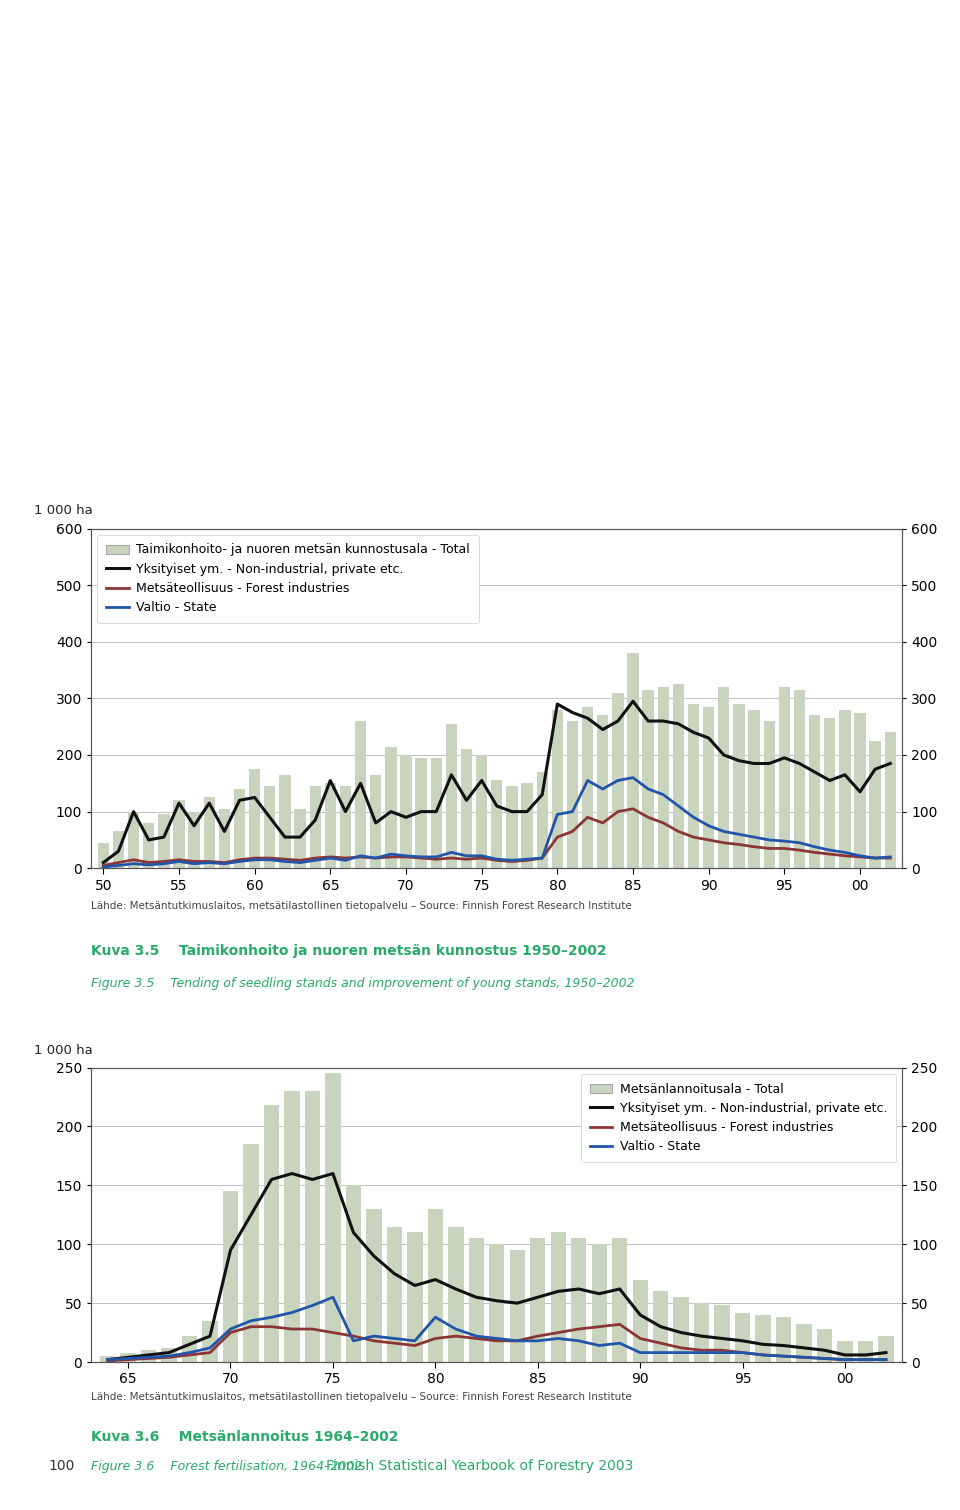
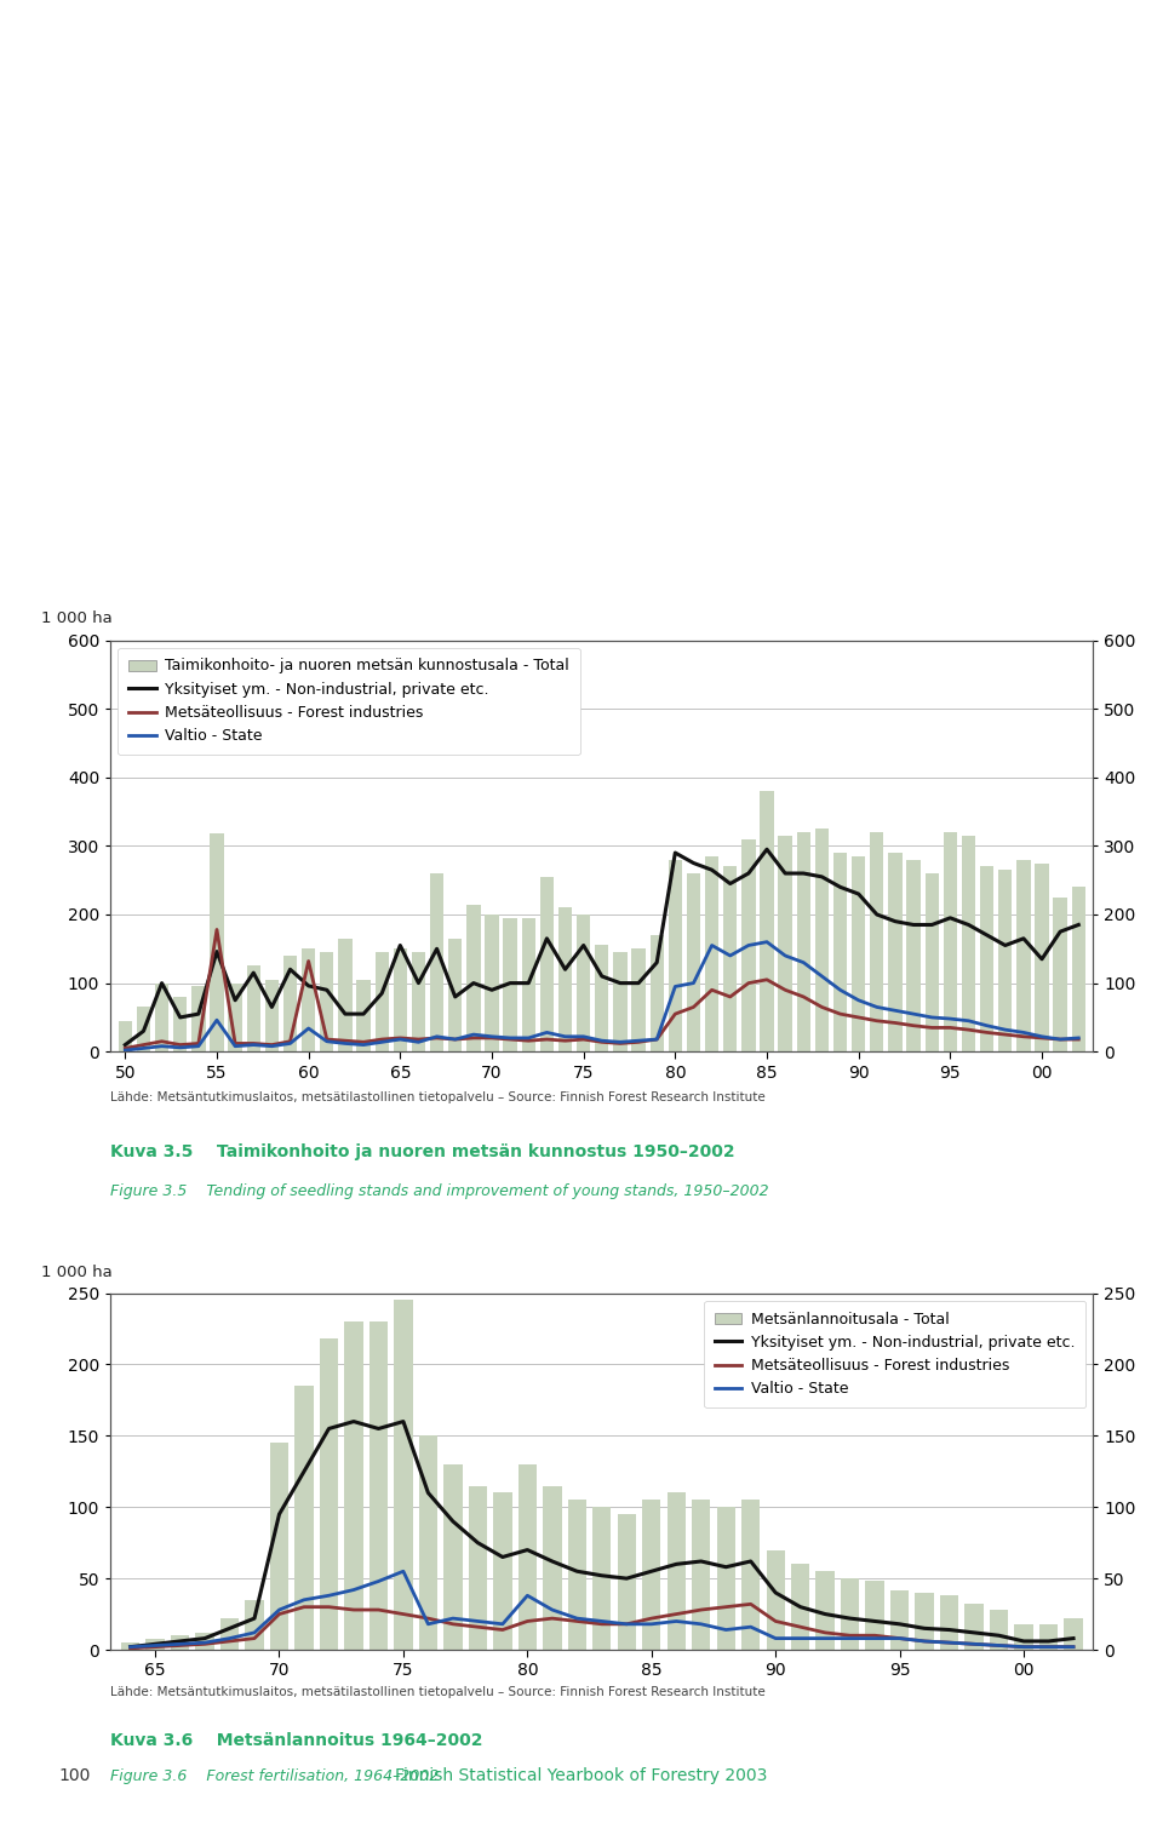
Taimikonhoito- ja nuoren metsän kunnostusala - Total/55: 120 -> 318
Yksityiset ym. - Non-industrial, private etc./55: 115 -> 146
Metsäteollisuus - Forest industries/55: 15 -> 178
Valtio - State/55: 12 -> 46
Taimikonhoito- ja nuoren metsän kunnostusala - Total/60: 175 -> 150
Yksityiset ym. - Non-industrial, private etc./60: 125 -> 96
Metsäteollisuus - Forest industries/60: 18 -> 132
Valtio - State/60: 15 -> 34
